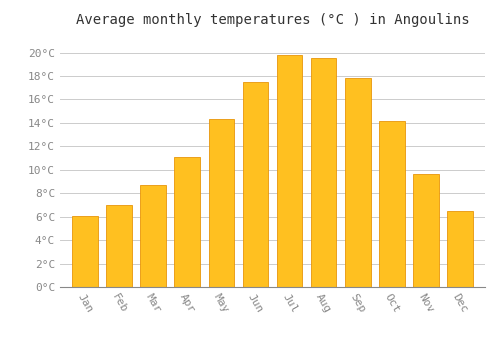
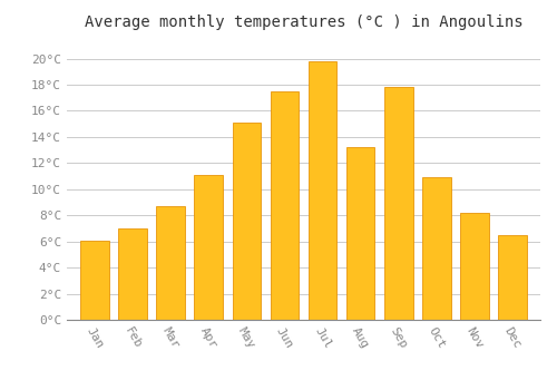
May: 14.3°C -> 15.1°C
Aug: 19.5°C -> 13.2°C
Oct: 14.2°C -> 10.9°C
Nov: 9.6°C -> 8.2°C
